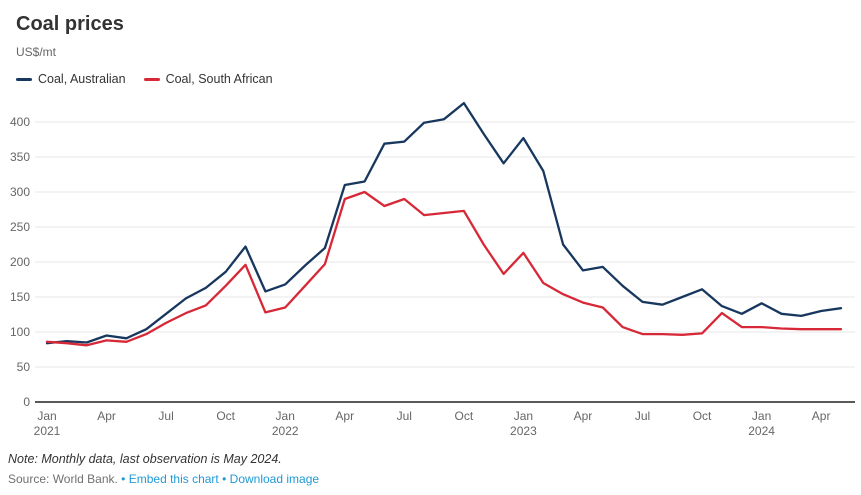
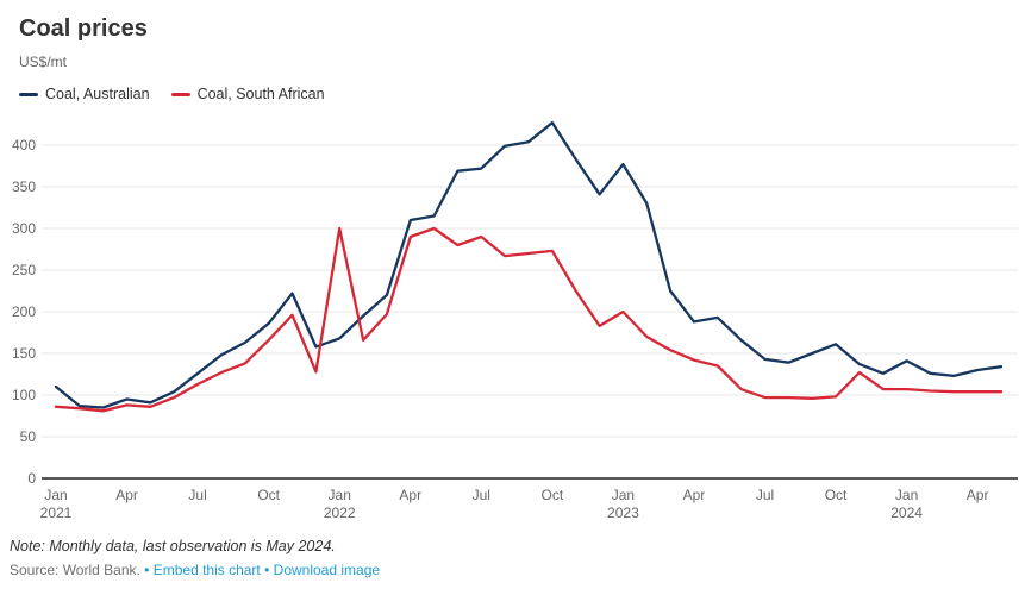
Coal, Australian/Jan 2021: 80 -> 110
Coal, South African/Jan 2022: 140 -> 300
Coal, South African/Jan 2023: 210 -> 200
